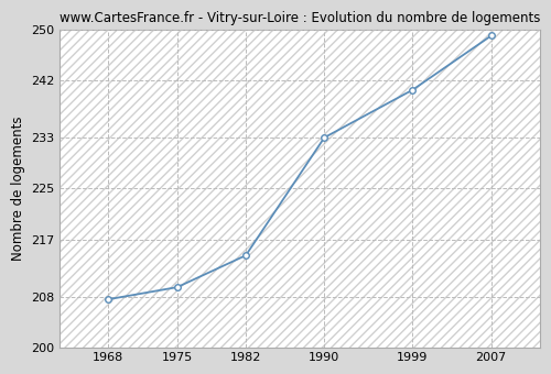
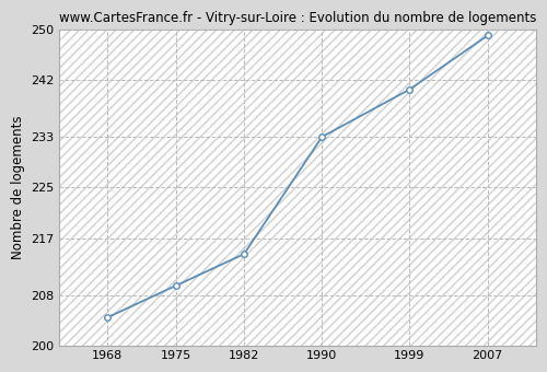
1968: 207.6 -> 204.5
